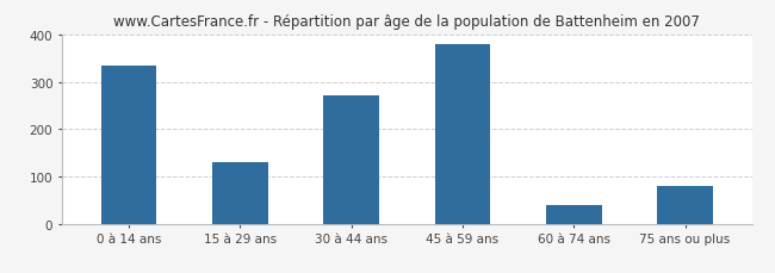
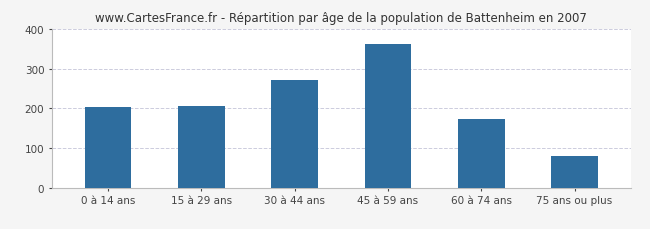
0 à 14 ans: 335 -> 203
15 à 29 ans: 130 -> 206
45 à 59 ans: 380 -> 362
60 à 74 ans: 40 -> 172
